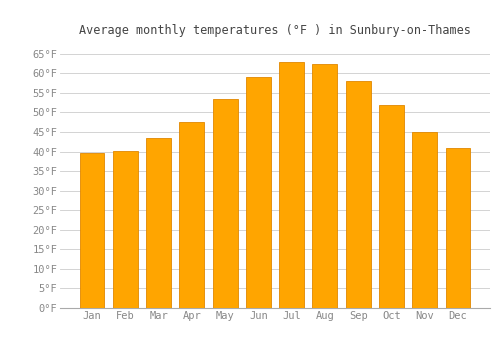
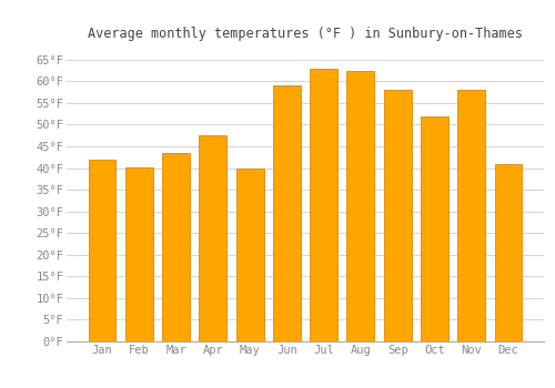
Jan: 39.5°F -> 42.0°F
May: 53.5°F -> 40.0°F
Nov: 45.0°F -> 58.0°F
